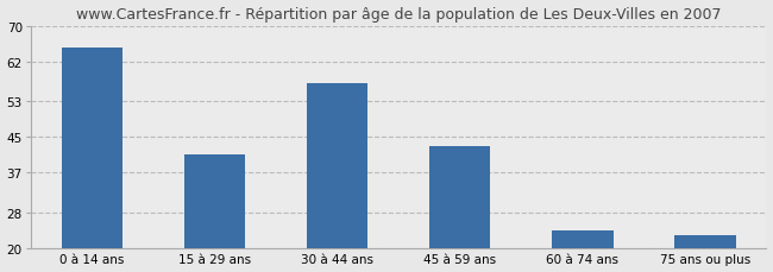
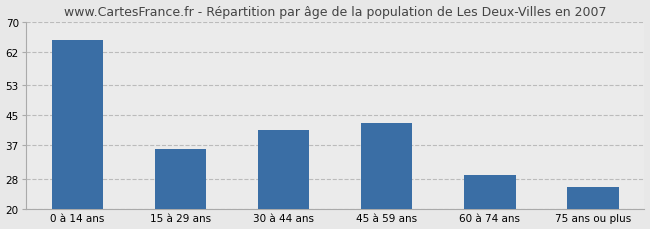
15 à 29 ans: 41 -> 36
30 à 44 ans: 57 -> 41
60 à 74 ans: 24 -> 29
75 ans ou plus: 23 -> 26
